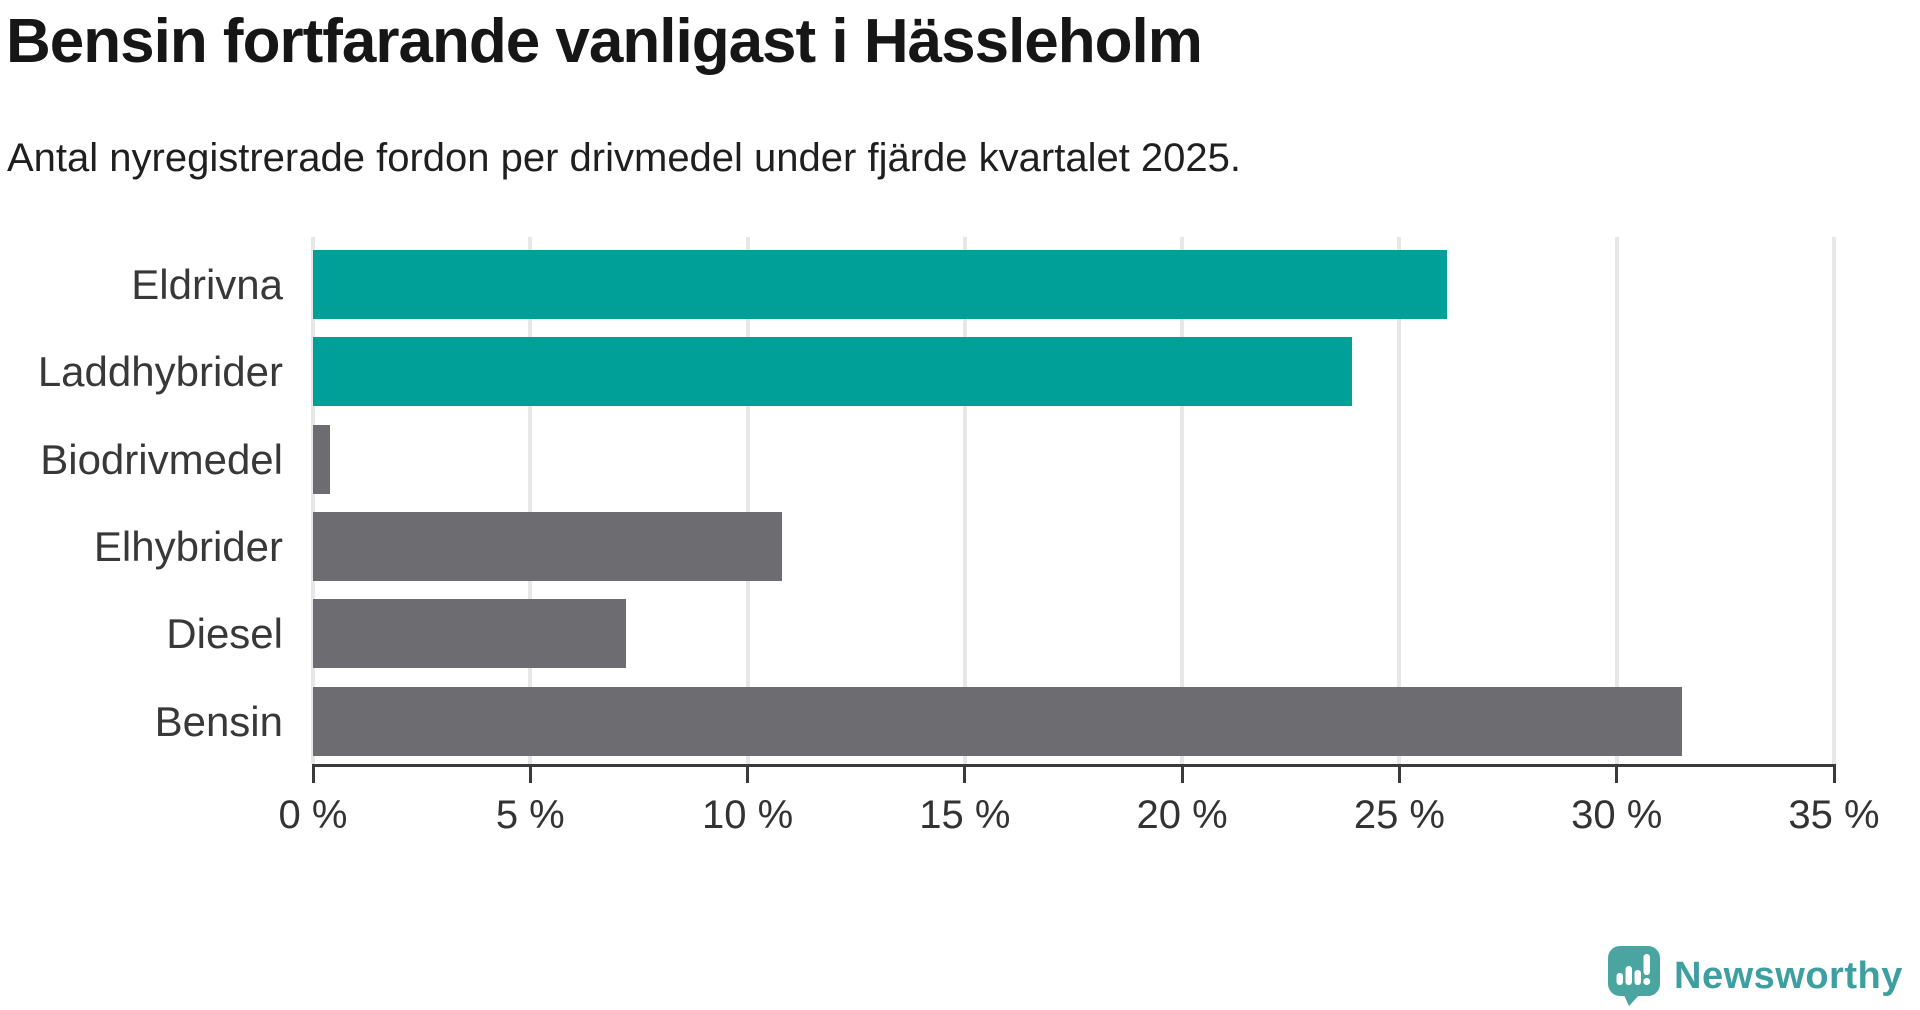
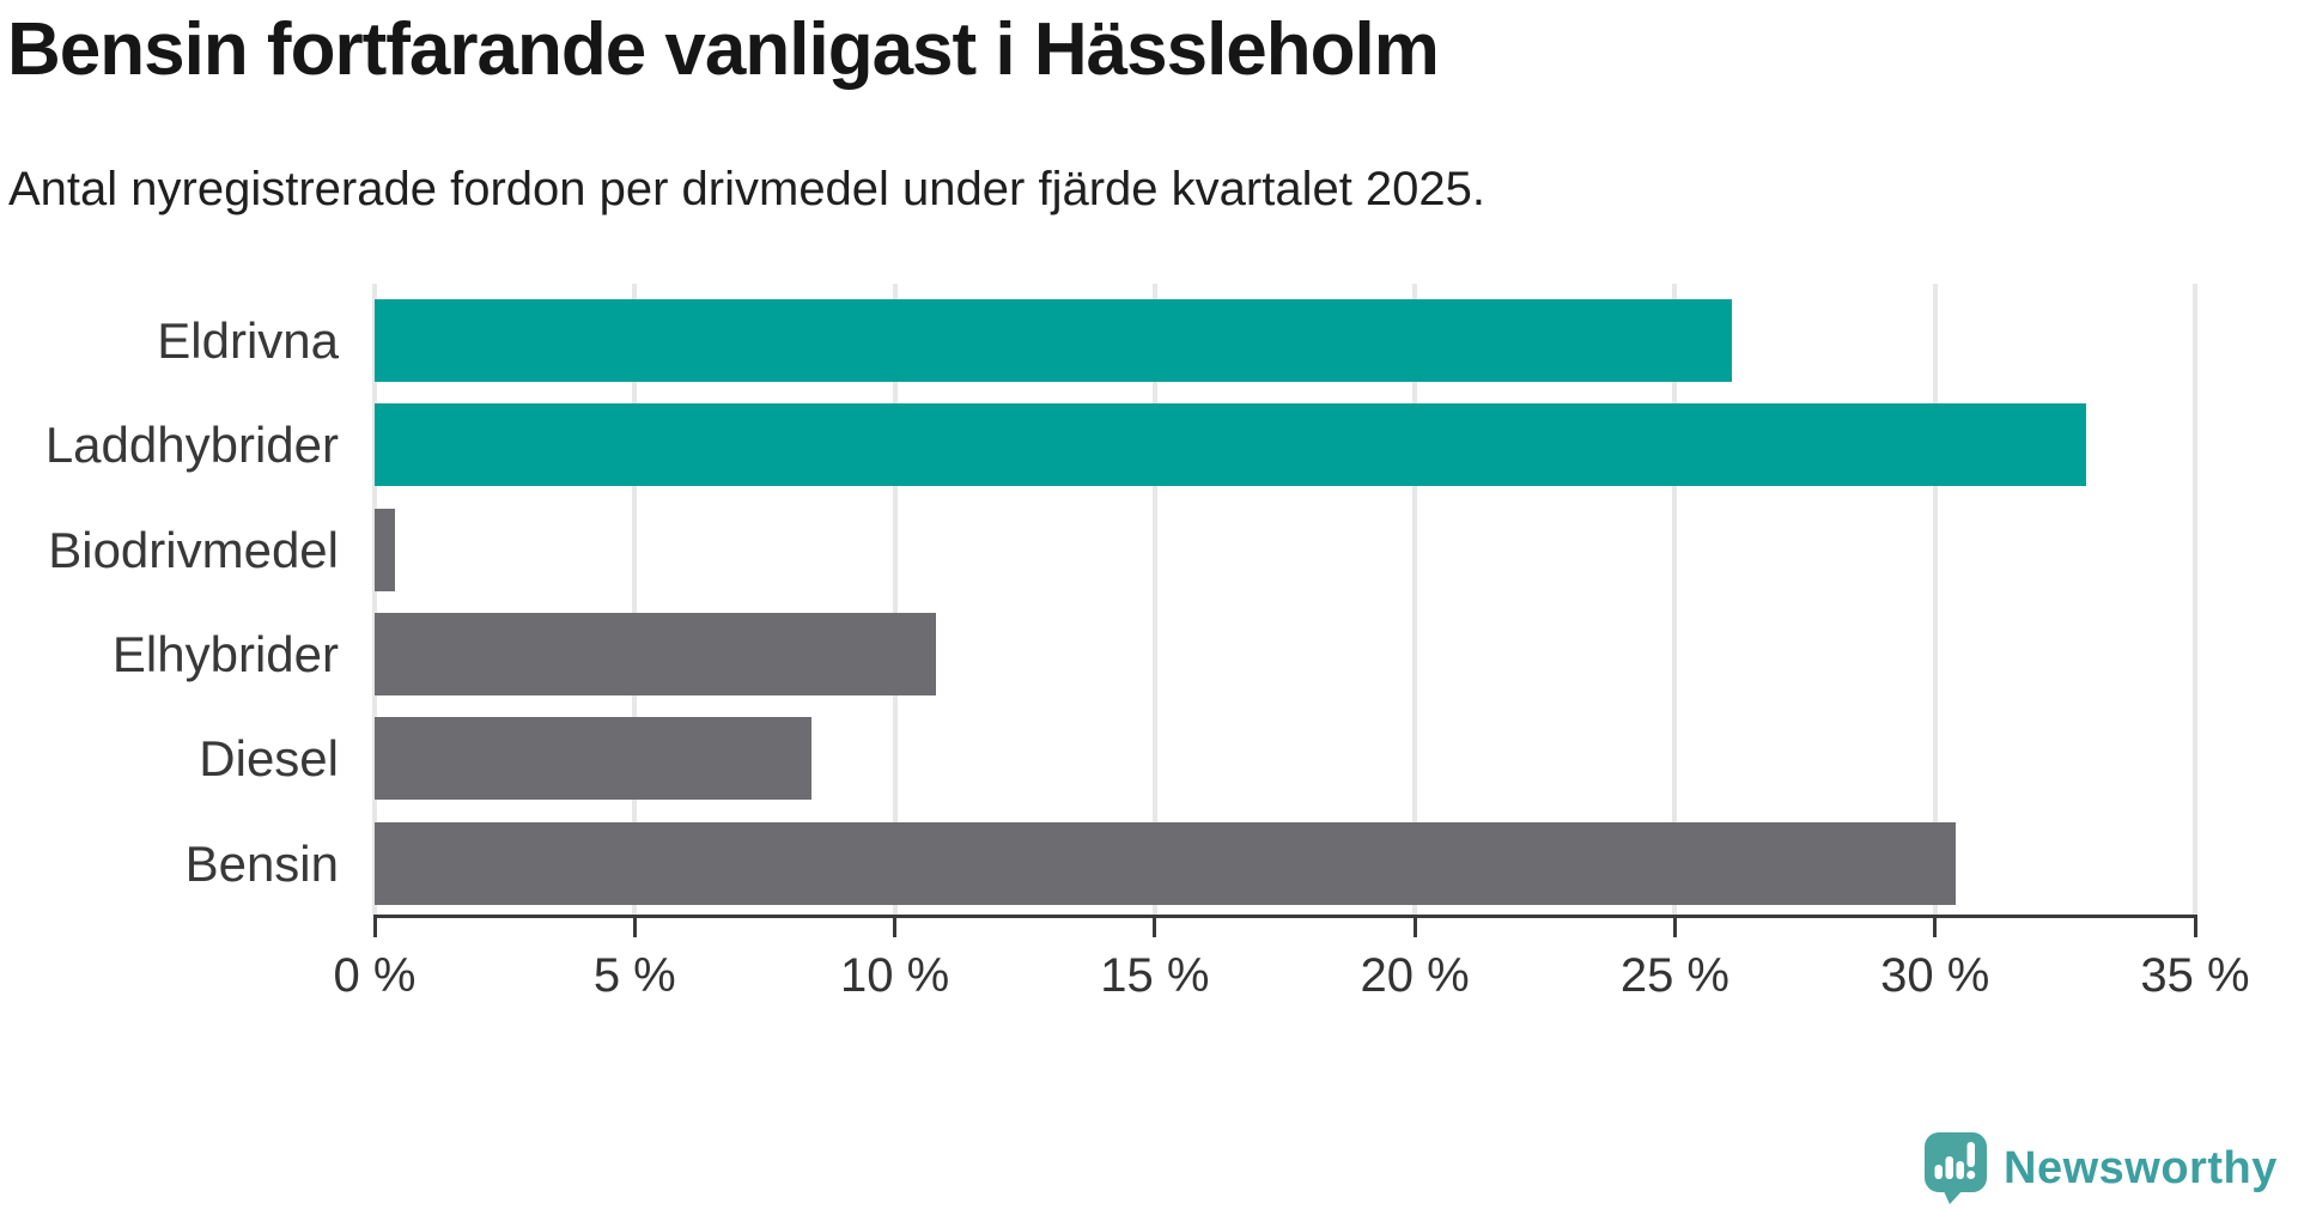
Laddhybrider: 23.9% -> 32.9%
Diesel: 7.2% -> 8.4%
Bensin: 31.5% -> 30.4%
